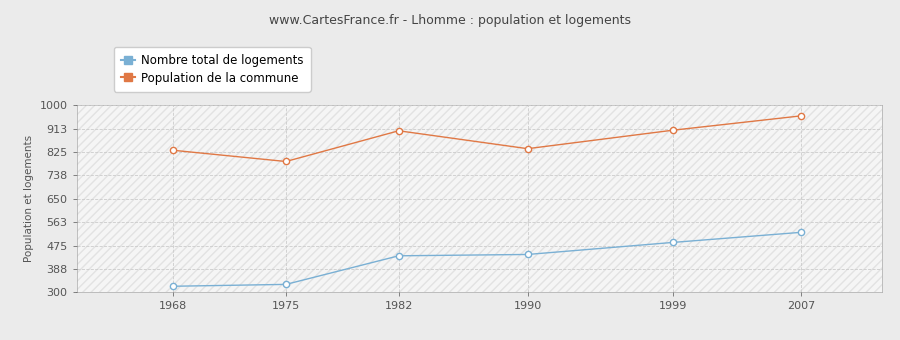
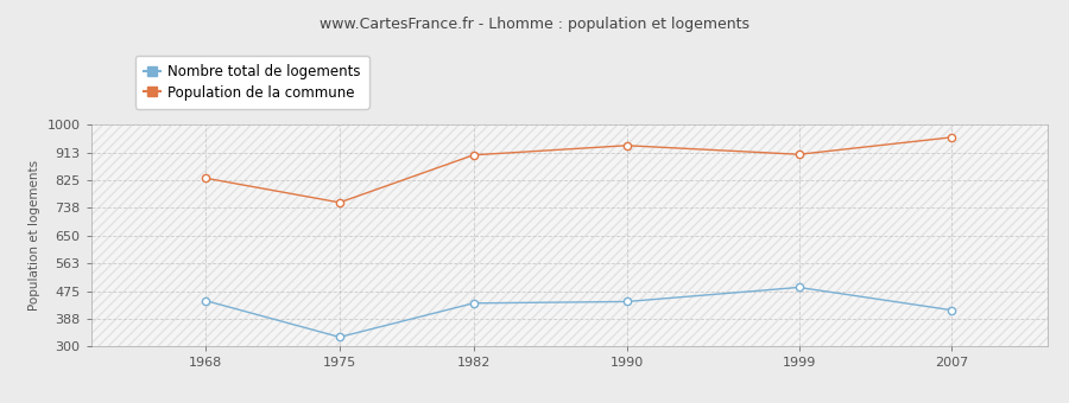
Nombre total de logements/1968: 323 -> 445
Population de la commune/1975: 790 -> 755
Population de la commune/1990: 838 -> 935
Nombre total de logements/2007: 525 -> 415
